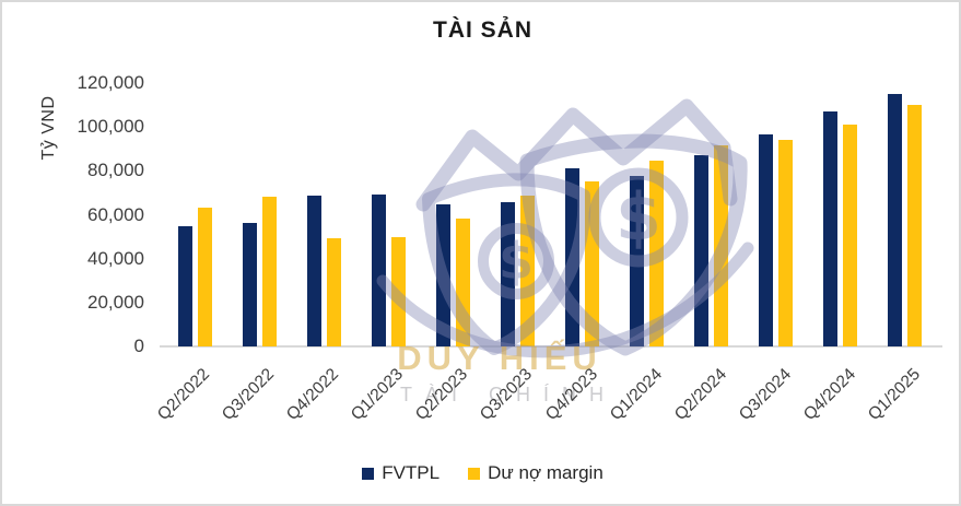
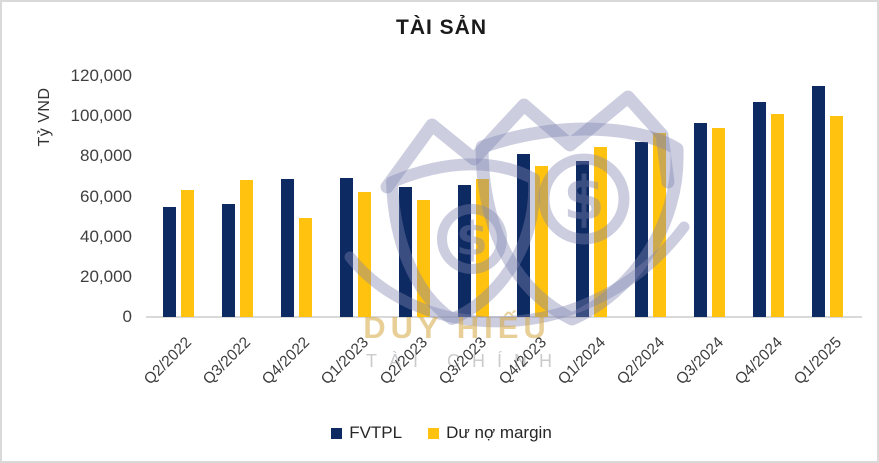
Dư nợ margin/Q1/2023: 50000 -> 62000
Dư nợ margin/Q1/2025: 110000 -> 100000
